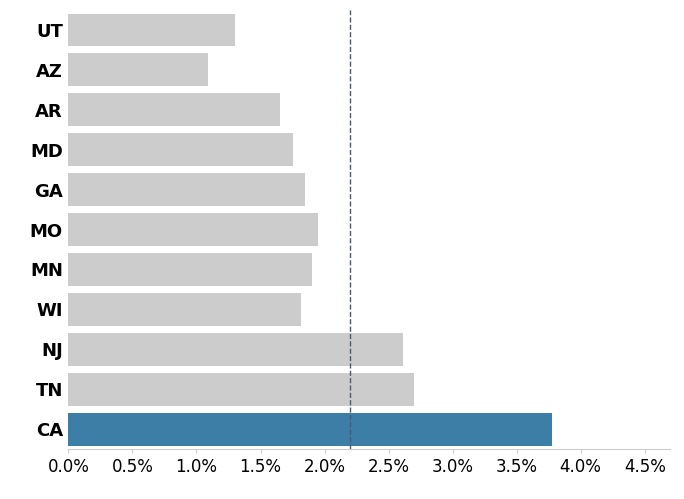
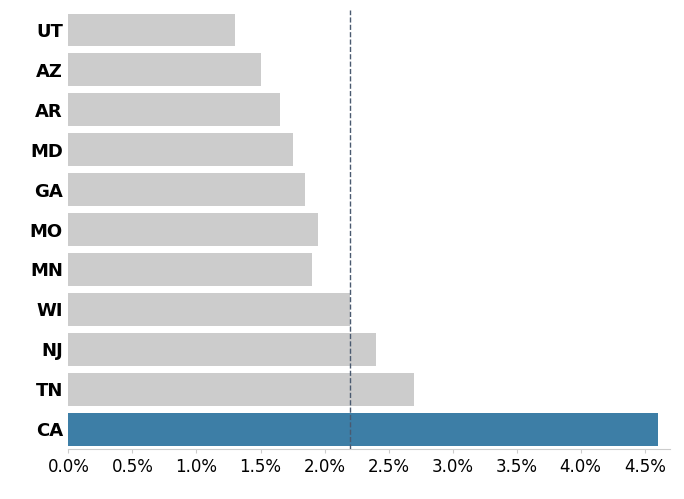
AZ: 1.09% -> 1.50%
WI: 1.82% -> 2.20%
NJ: 2.61% -> 2.40%
CA: 3.78% -> 4.60%
